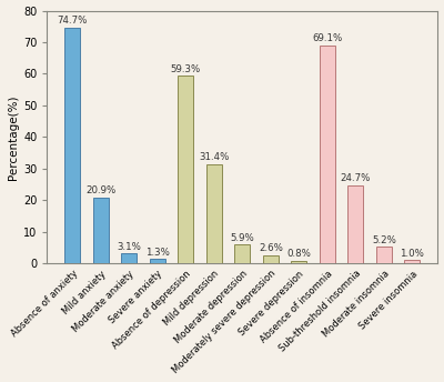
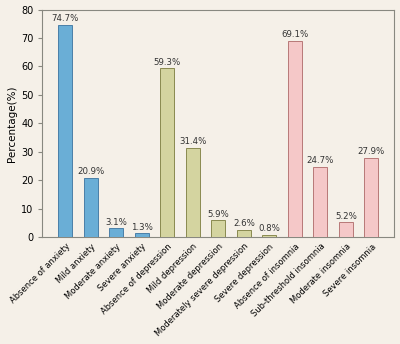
Severe insomnia: 1.0% -> 27.9%
